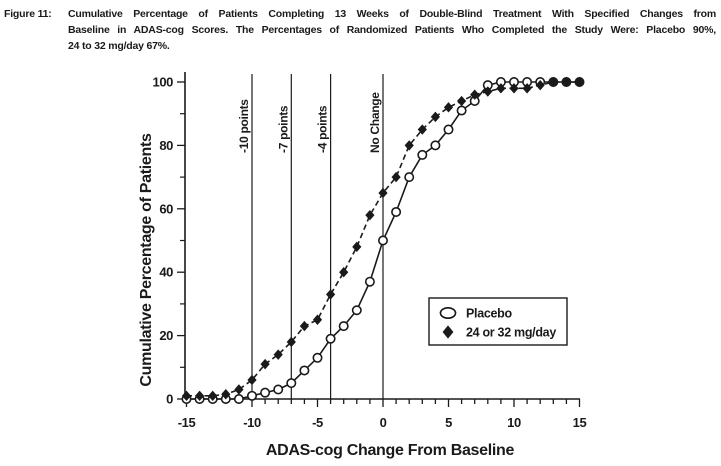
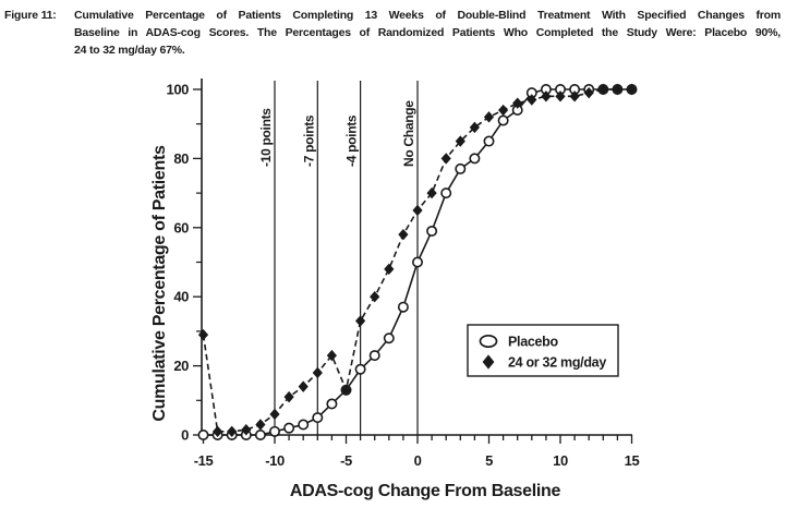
24 or 32 mg/day/-15: 1 -> 29
24 or 32 mg/day/-5: 25 -> 13
